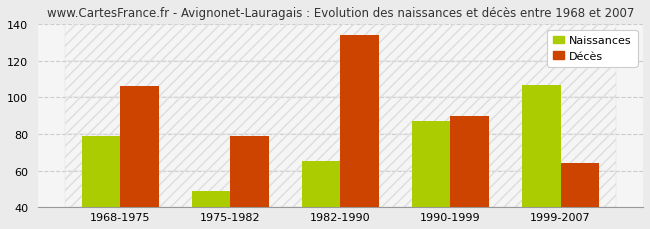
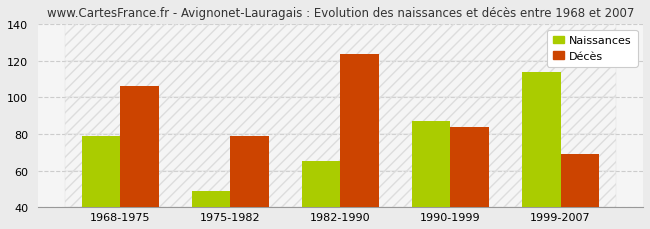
Décès/1982-1990: 134 -> 124
Décès/1990-1999: 90 -> 84
Naissances/1999-2007: 107 -> 114
Décès/1999-2007: 64 -> 69
